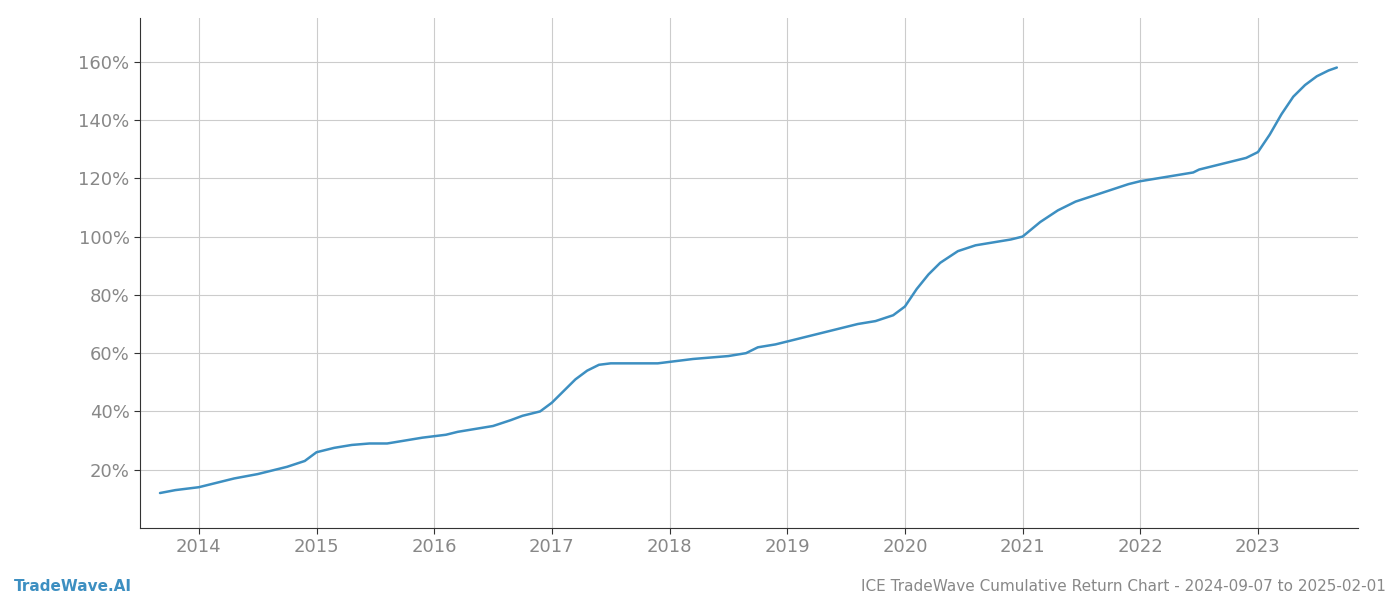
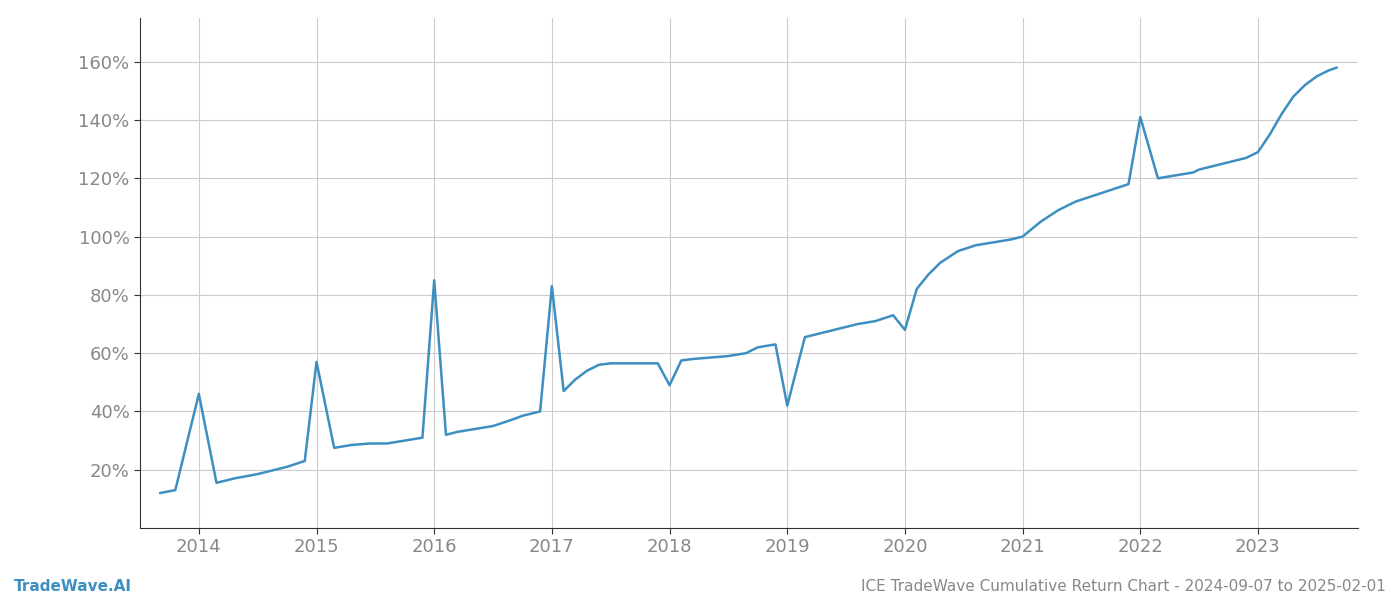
2014: 14.0% -> 46.0%
2015: 26.0% -> 57.0%
2016: 31.5% -> 85.0%
2017: 43.0% -> 83.0%
2018: 57.0% -> 49.0%
2019: 64.0% -> 42.0%
2020: 76.0% -> 68.0%
2022: 119.0% -> 141.0%
